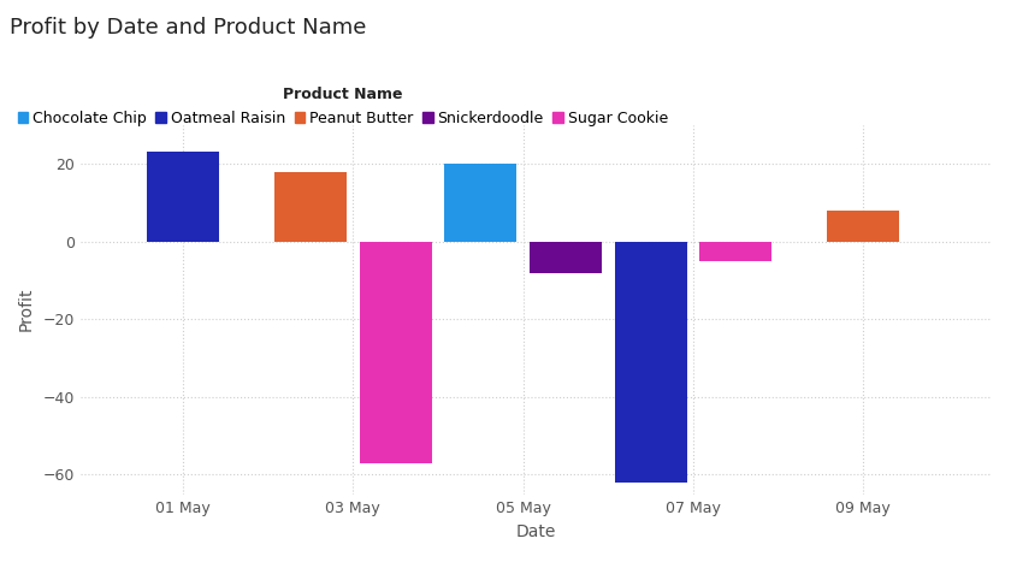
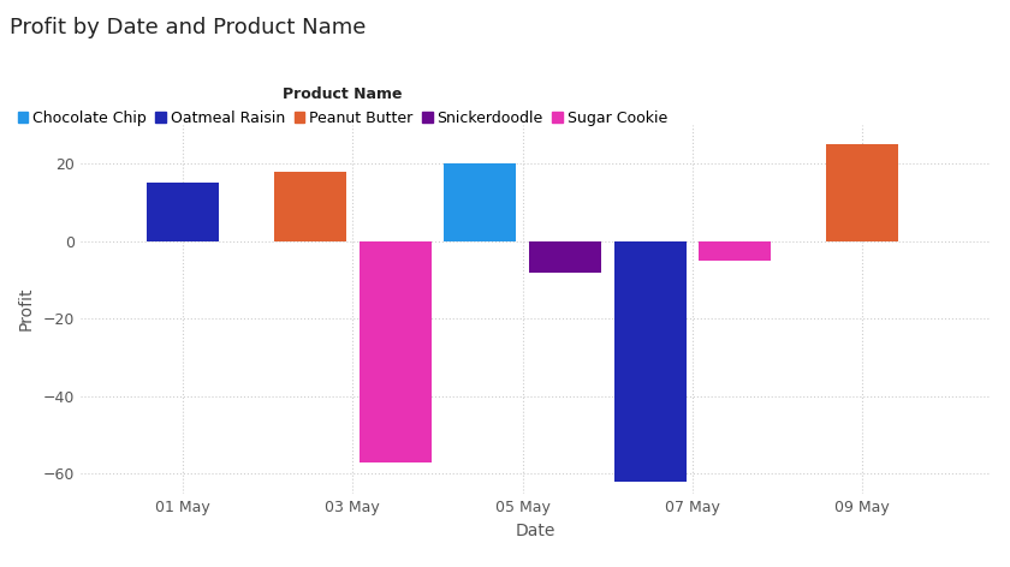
01 May: 23 -> 15
09 May: 8 -> 25
